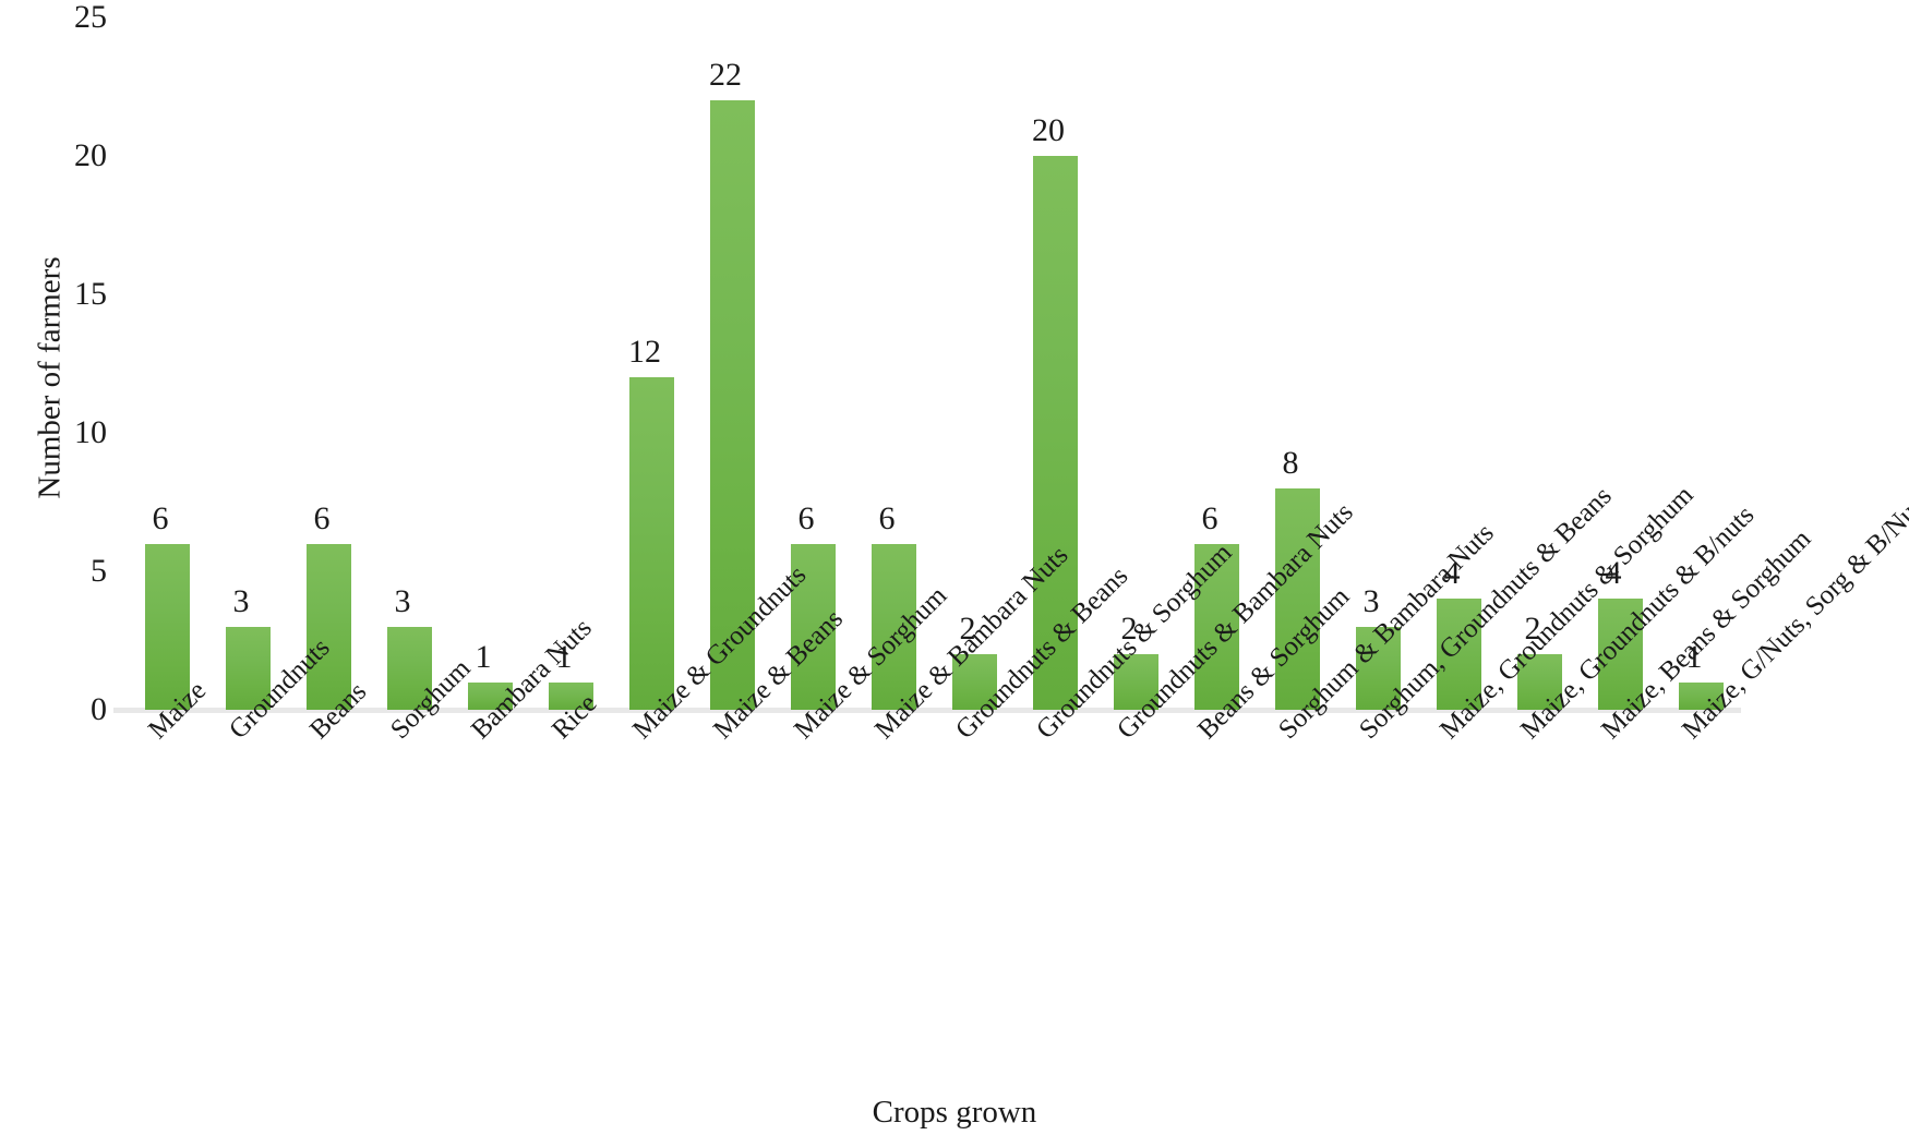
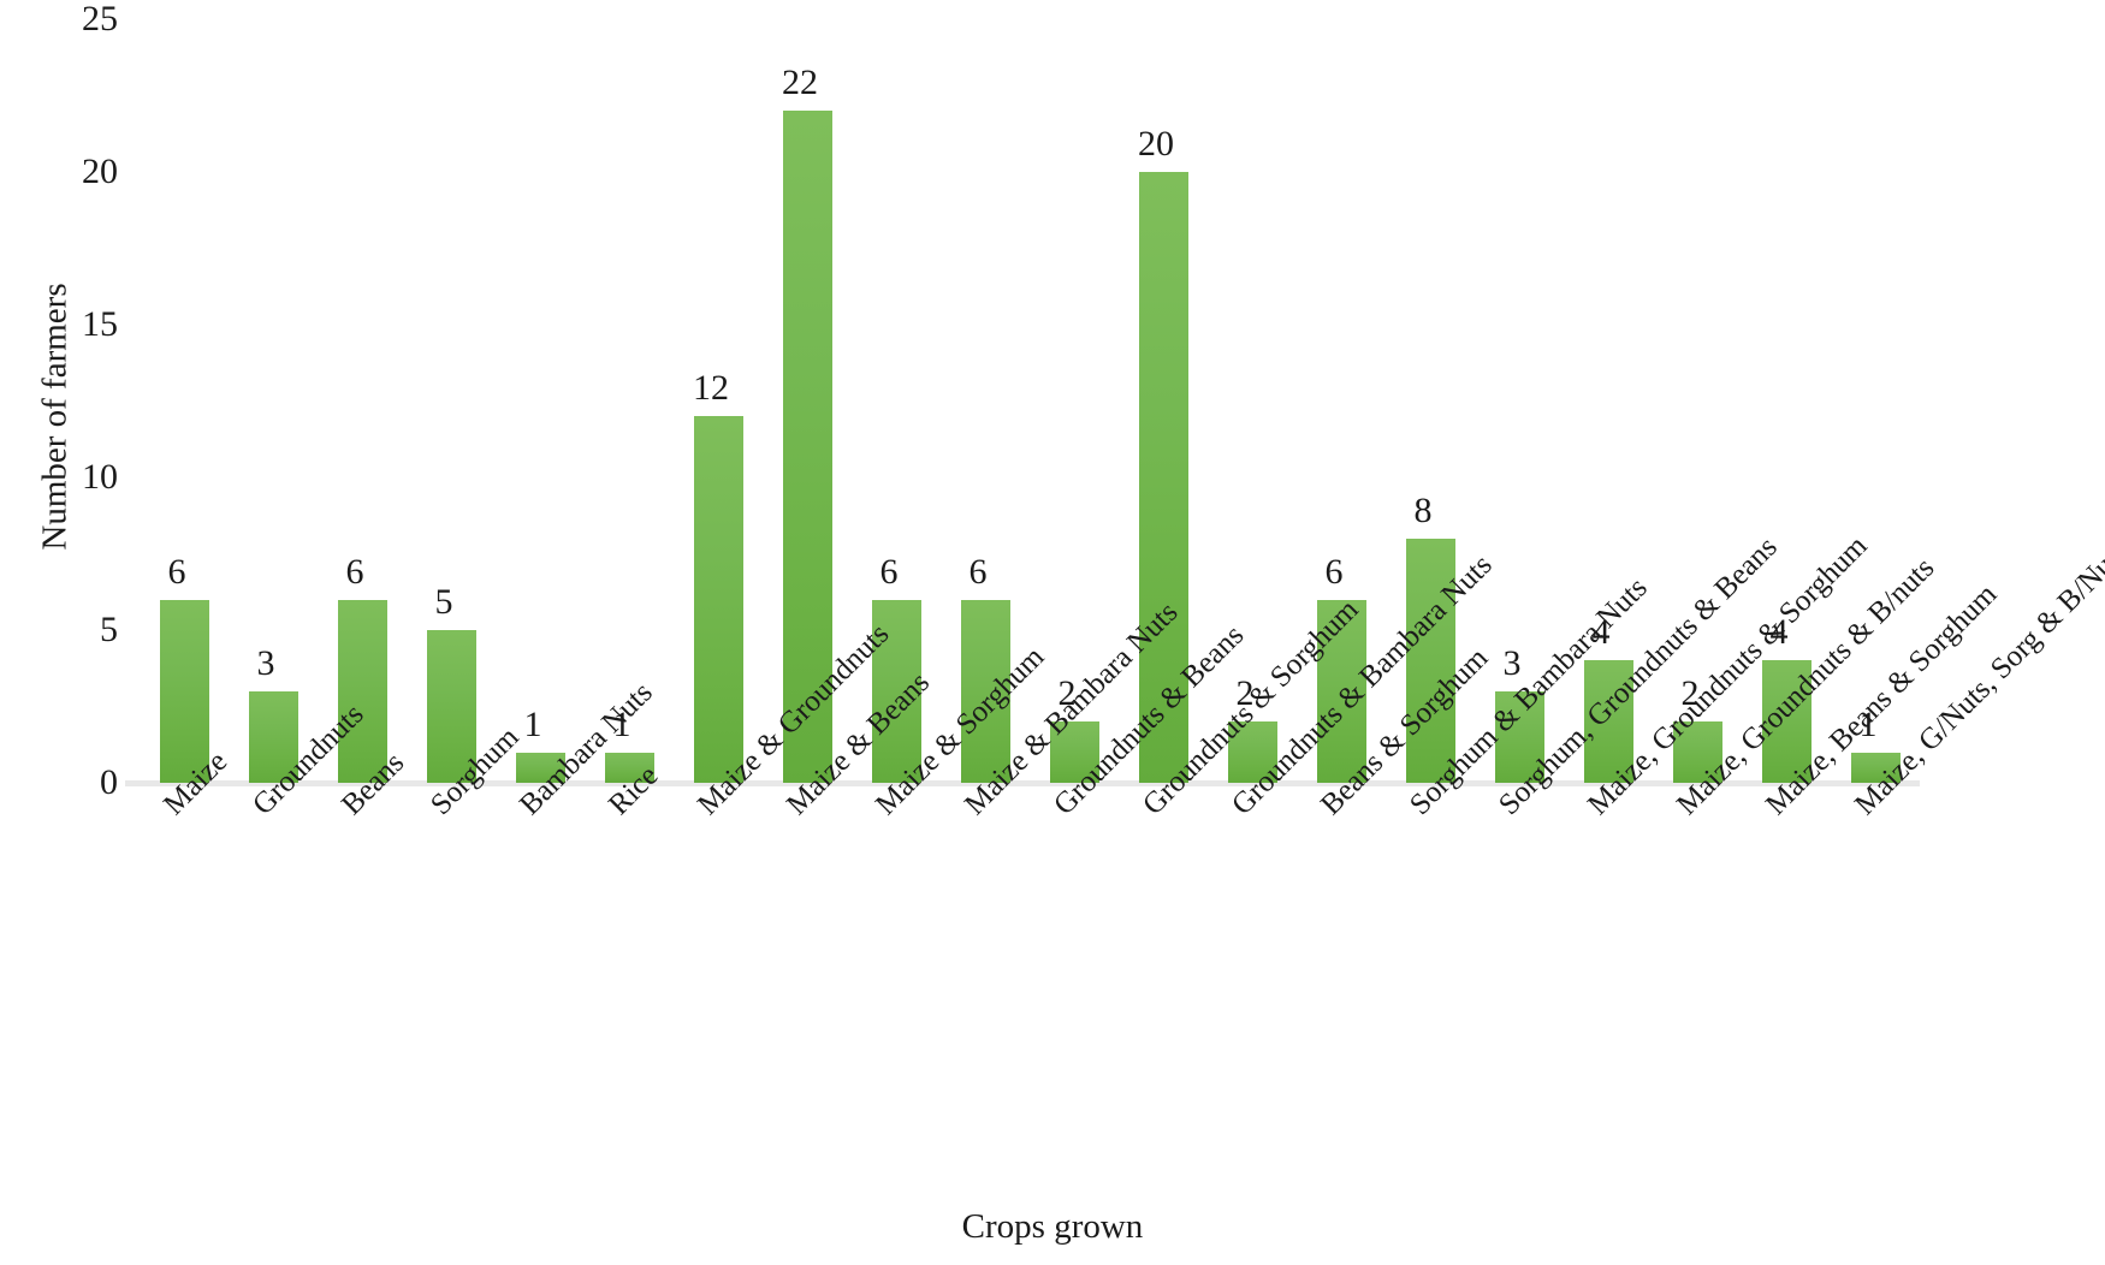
Sorghum: 3 -> 5
